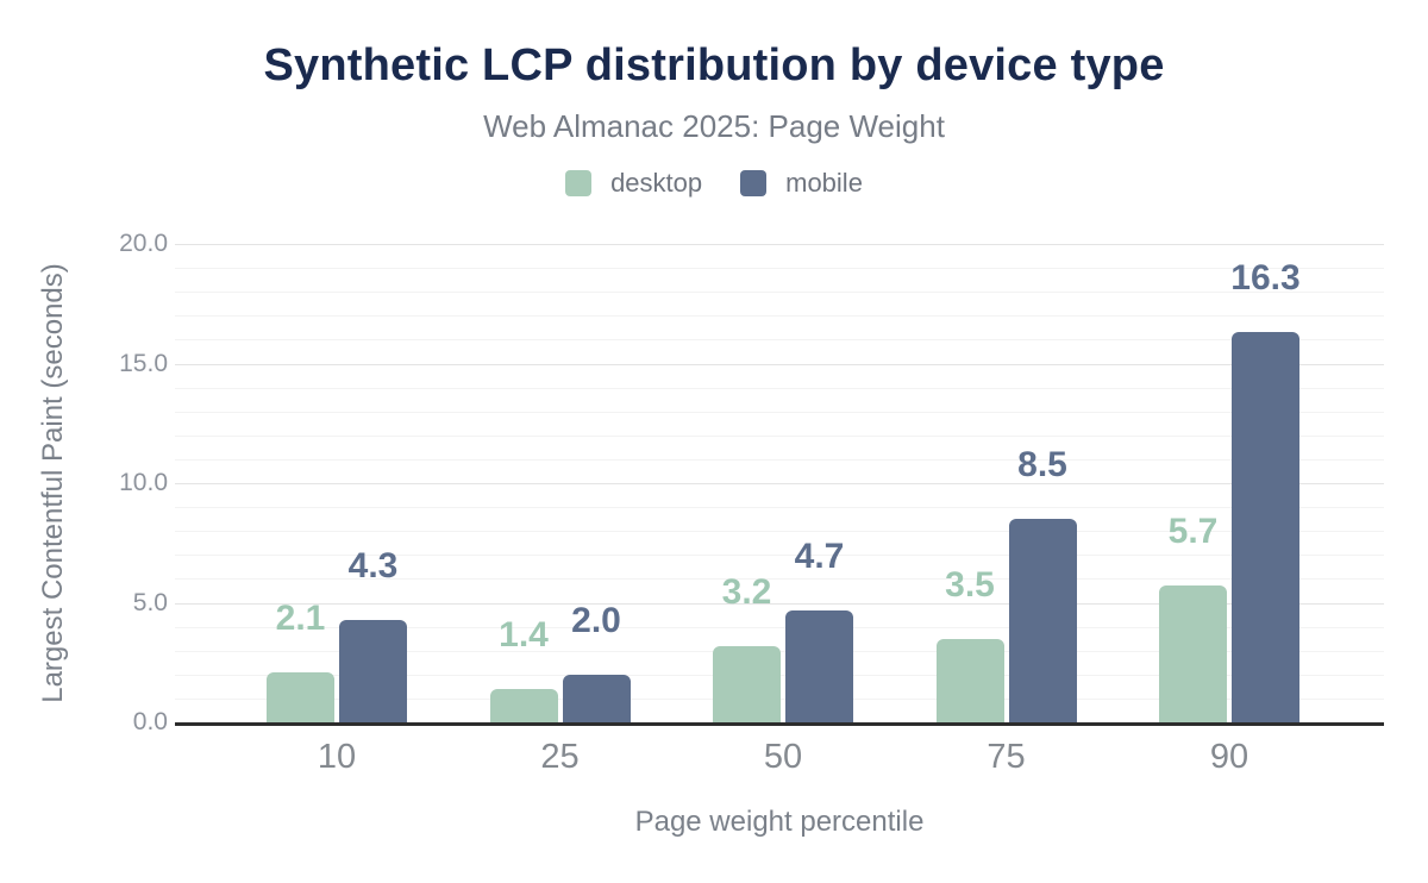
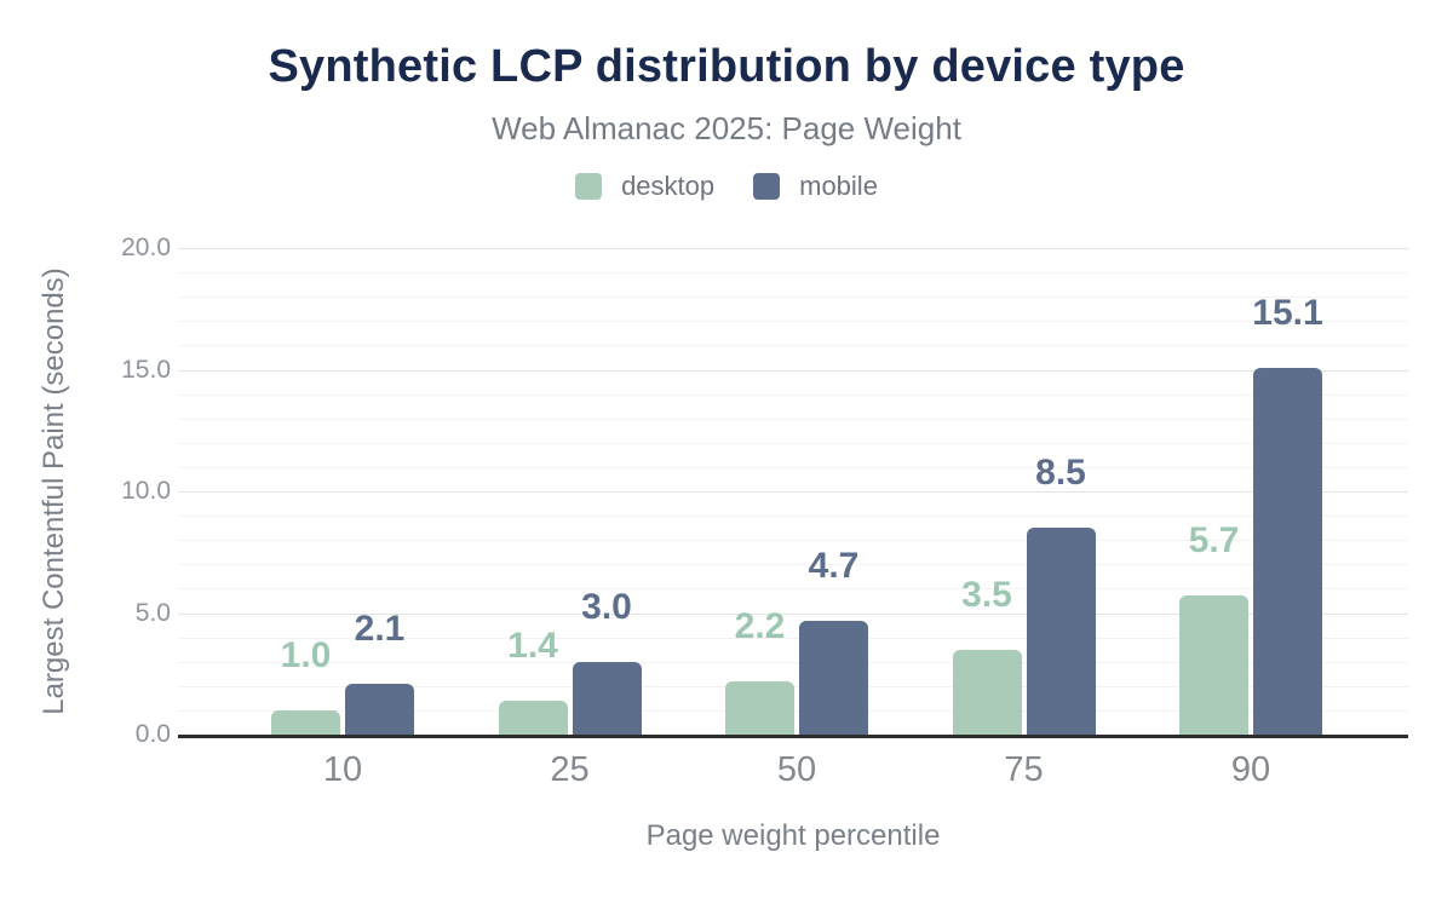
desktop/10: 2.1 -> 1.0
mobile/10: 4.3 -> 2.1
mobile/25: 2.0 -> 3.0
desktop/50: 3.2 -> 2.2
mobile/90: 16.3 -> 15.1
